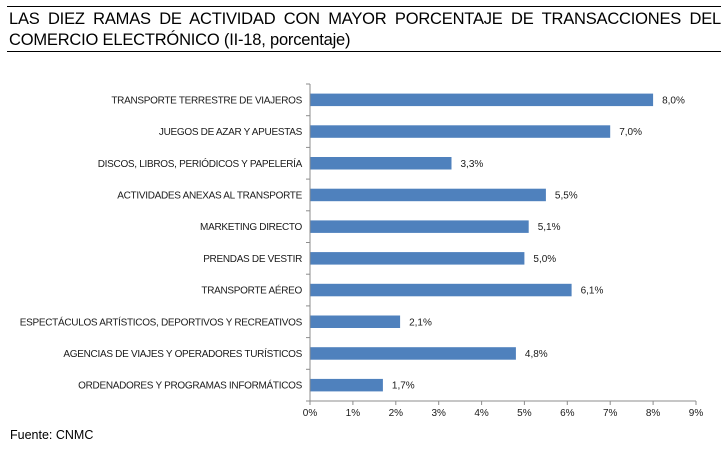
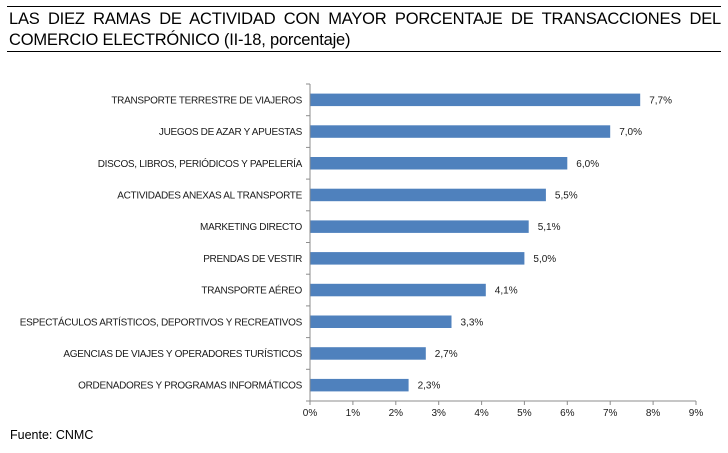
TRANSPORTE TERRESTRE DE VIAJEROS: 8,0% -> 7,7%
DISCOS, LIBROS, PERIÓDICOS Y PAPELERÍA: 3,3% -> 6,0%
TRANSPORTE AÉREO: 6,1% -> 4,1%
ESPECTÁCULOS ARTÍSTICOS, DEPORTIVOS Y RECREATIVOS: 2,1% -> 3,3%
AGENCIAS DE VIAJES Y OPERADORES TURÍSTICOS: 4,8% -> 2,7%
ORDENADORES Y PROGRAMAS INFORMÁTICOS: 1,7% -> 2,3%
